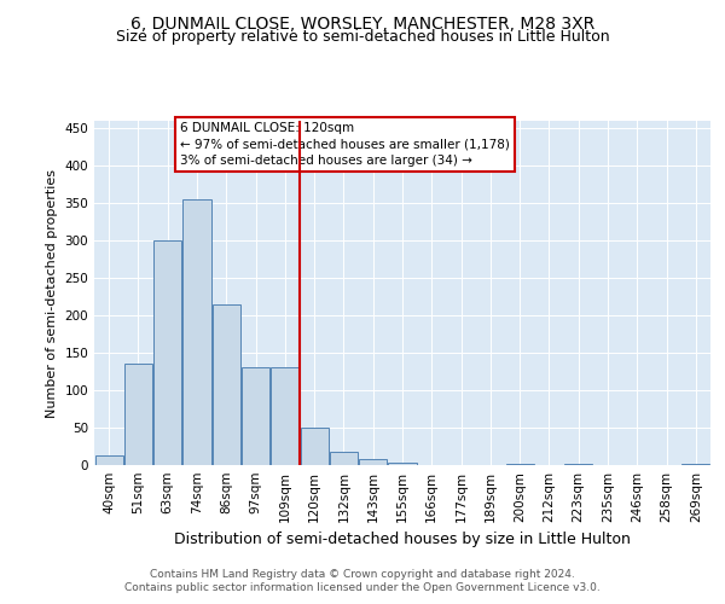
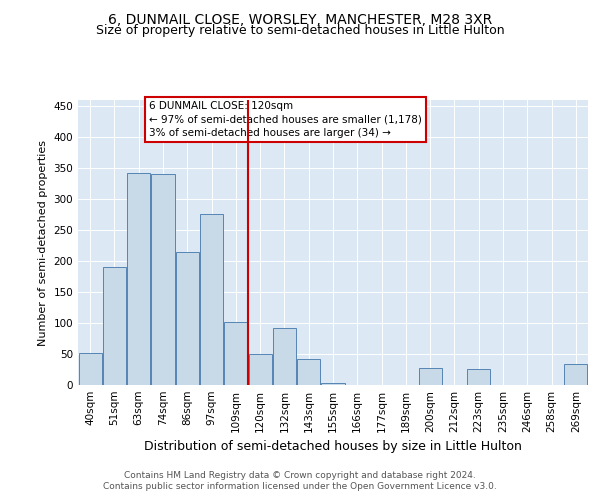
40sqm: 13 -> 52
51sqm: 135 -> 190
63sqm: 300 -> 342
74sqm: 355 -> 340
97sqm: 130 -> 276
109sqm: 130 -> 102
132sqm: 18 -> 92
143sqm: 8 -> 42
200sqm: 2 -> 28
223sqm: 1 -> 26
269sqm: 1 -> 34
